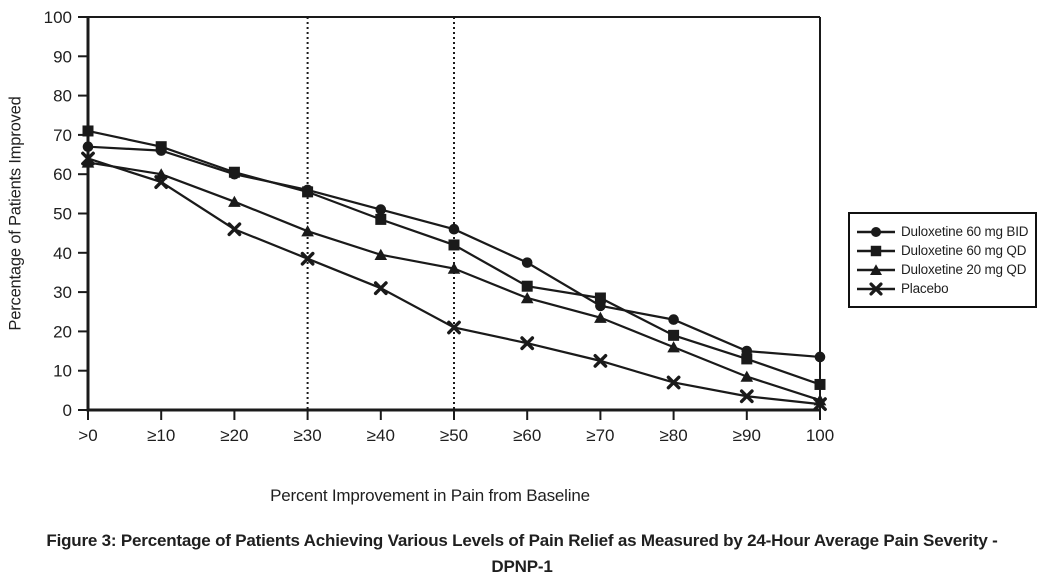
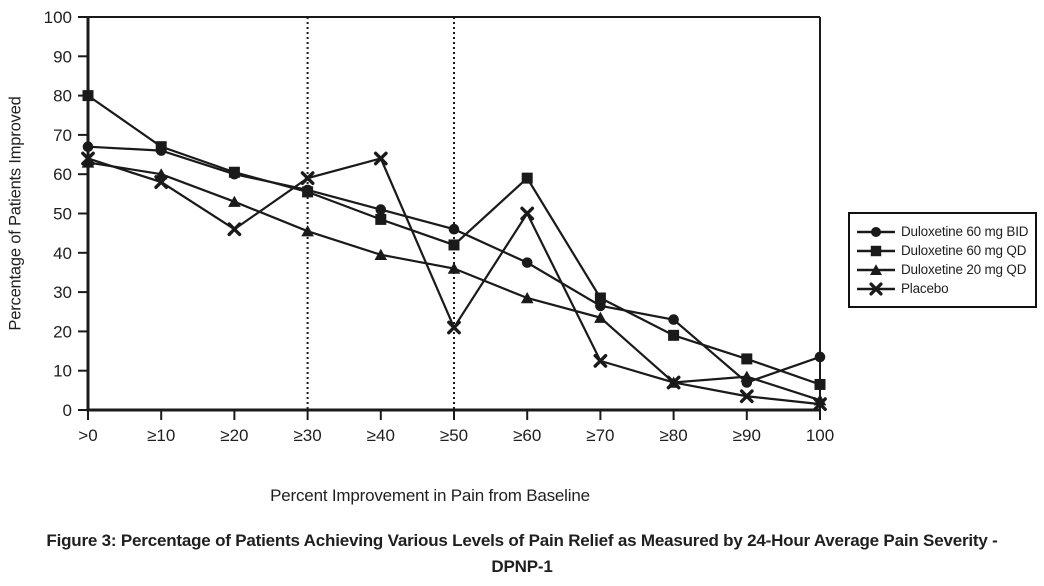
Duloxetine 60 mg QD/>0: 71 -> 80
Placebo/≥30: 38 -> 59
Placebo/≥40: 31 -> 64
Duloxetine 60 mg QD/≥60: 32 -> 59
Placebo/≥60: 17 -> 50
Duloxetine 20 mg QD/≥80: 16 -> 7
Duloxetine 60 mg BID/≥90: 15 -> 7
